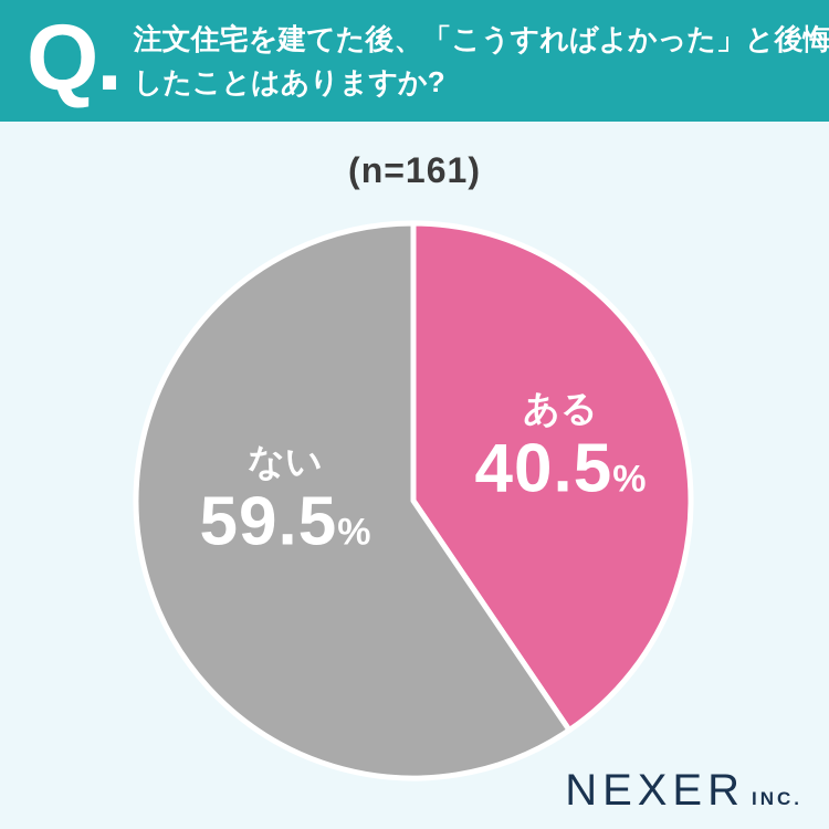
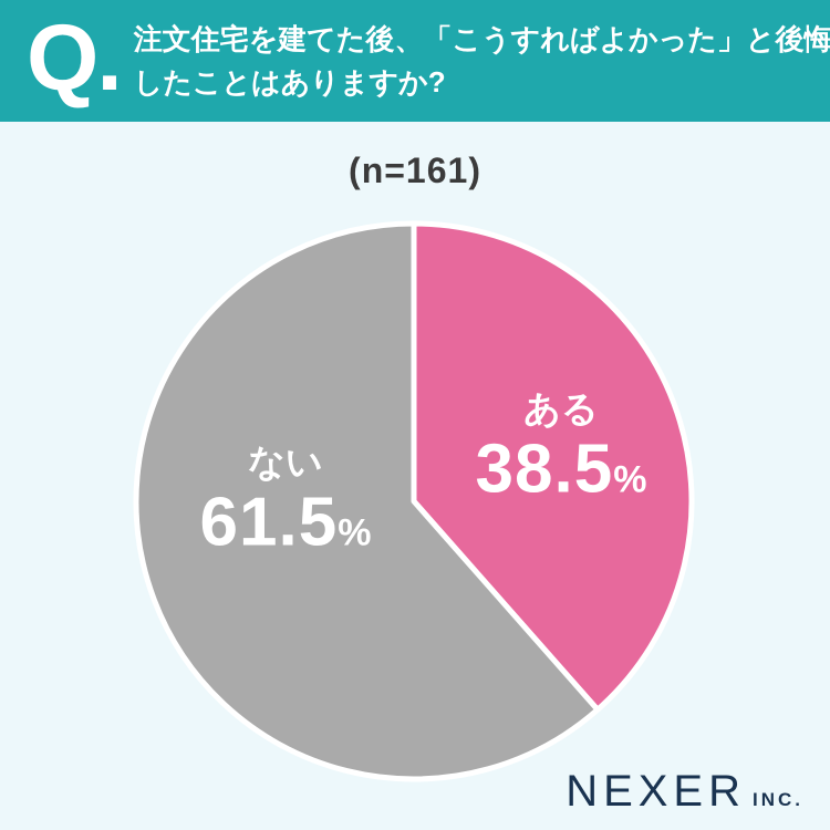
ある: 40.5 -> 38.5
ない: 59.5 -> 61.5
